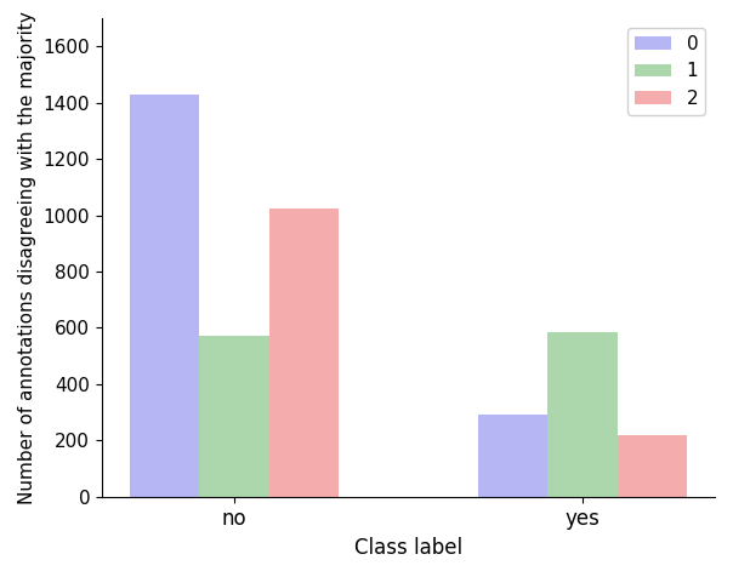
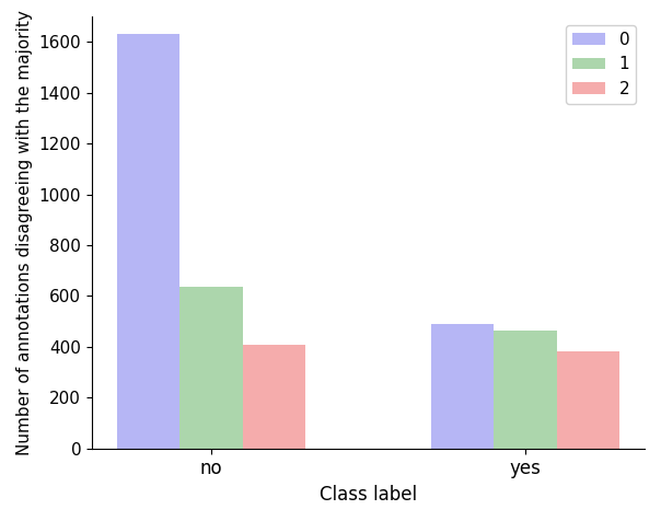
0/no: 1430 -> 1630
1/no: 570 -> 635
2/no: 1025 -> 408
0/yes: 290 -> 490
1/yes: 585 -> 462
2/yes: 220 -> 383
